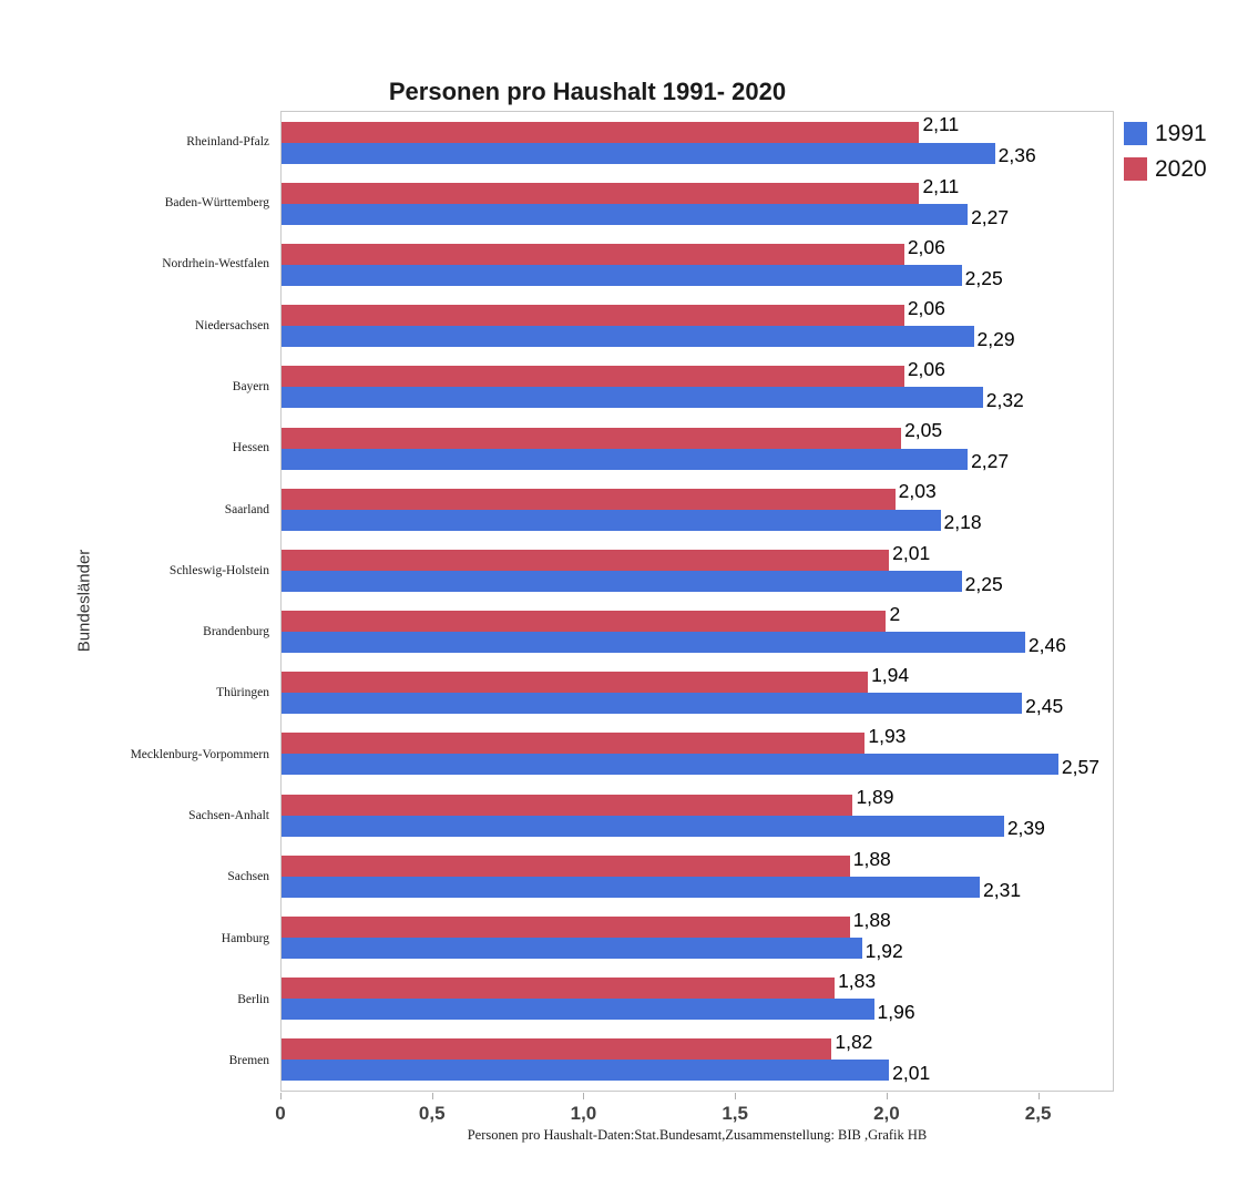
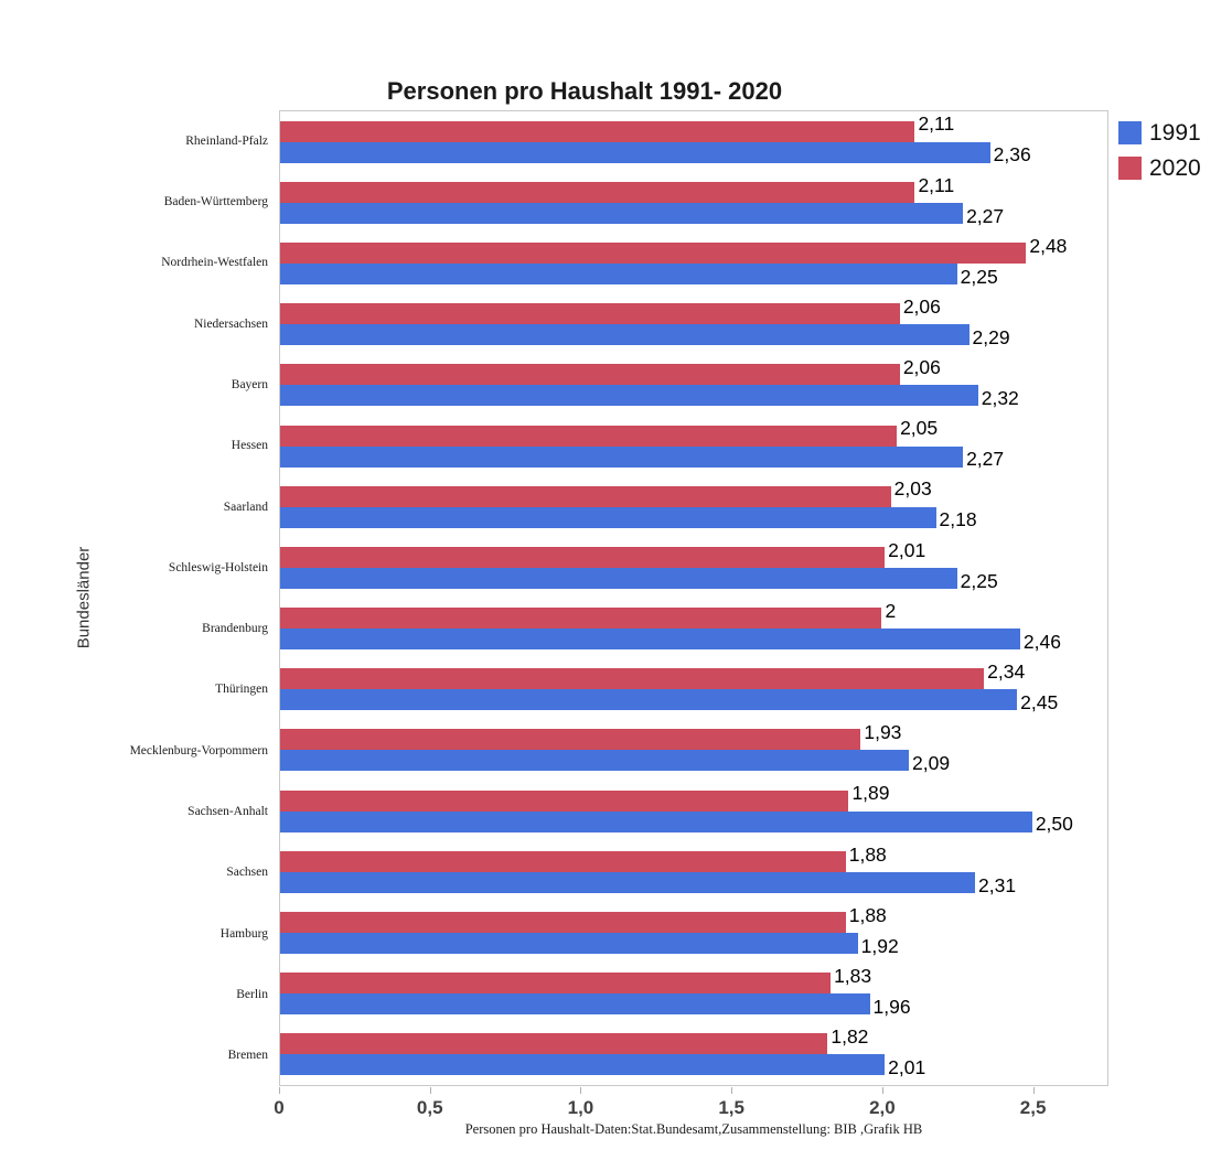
2020/Nordrhein-Westfalen: 2,06 -> 2,48
2020/Thüringen: 1,94 -> 2,34
1991/Mecklenburg-Vorpommern: 2,57 -> 2,09
1991/Sachsen-Anhalt: 2,39 -> 2,50
